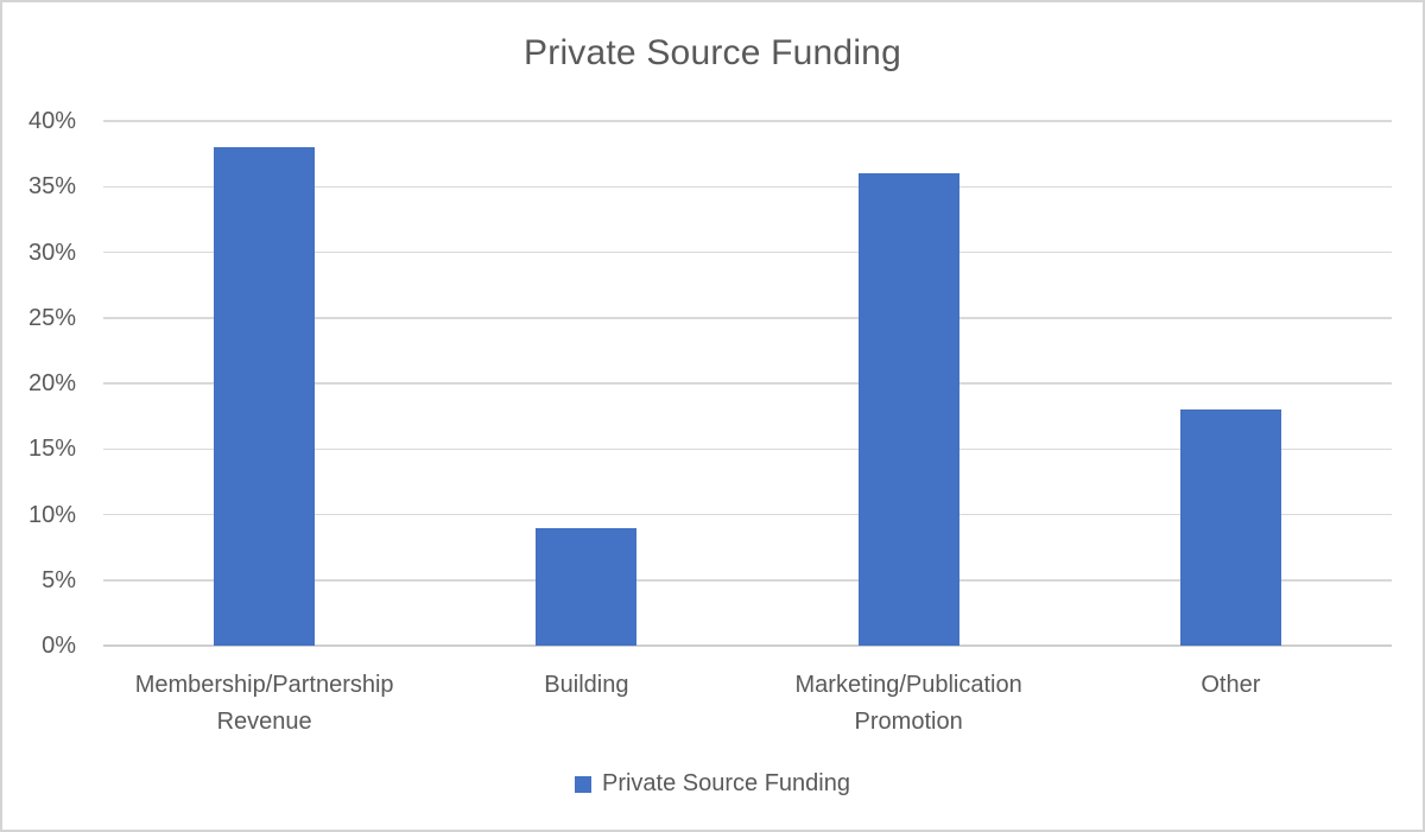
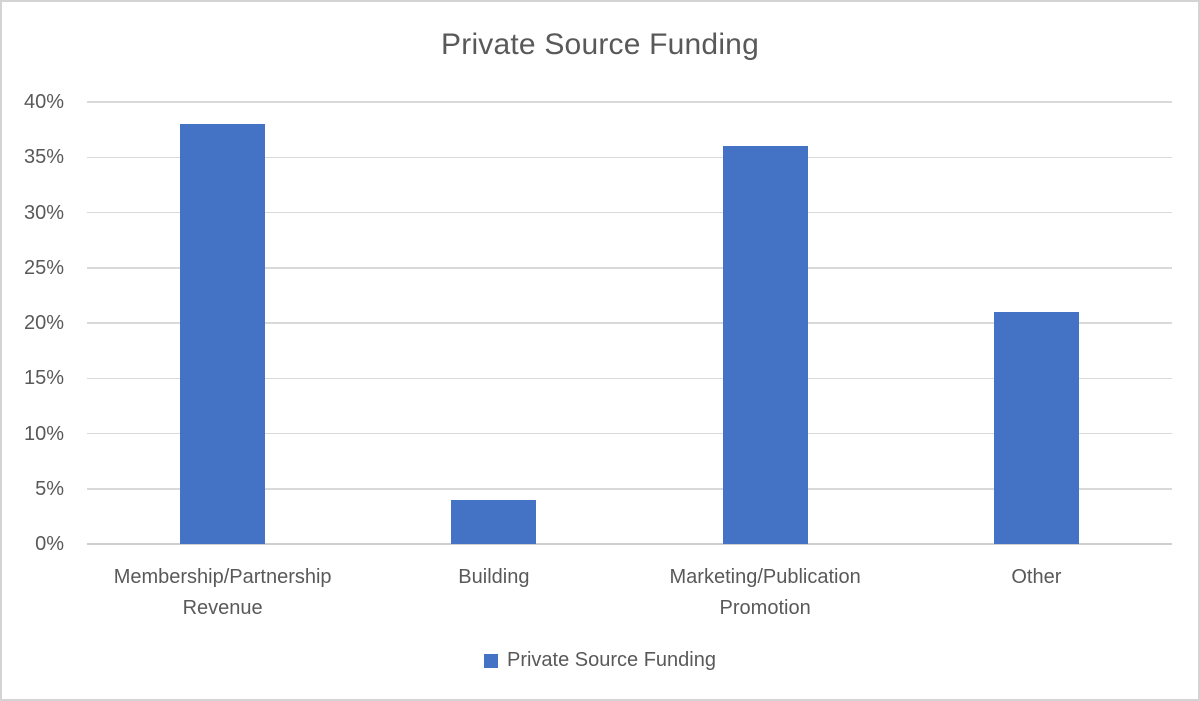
Building: 9% -> 4%
Other: 18% -> 21%
